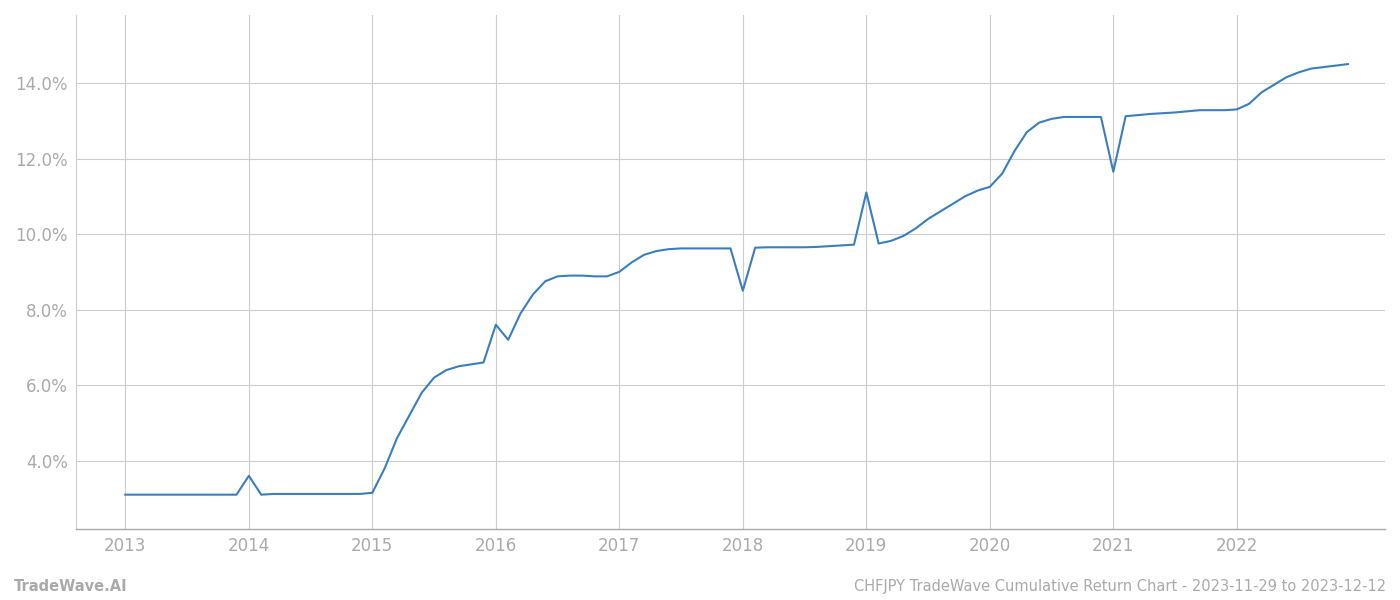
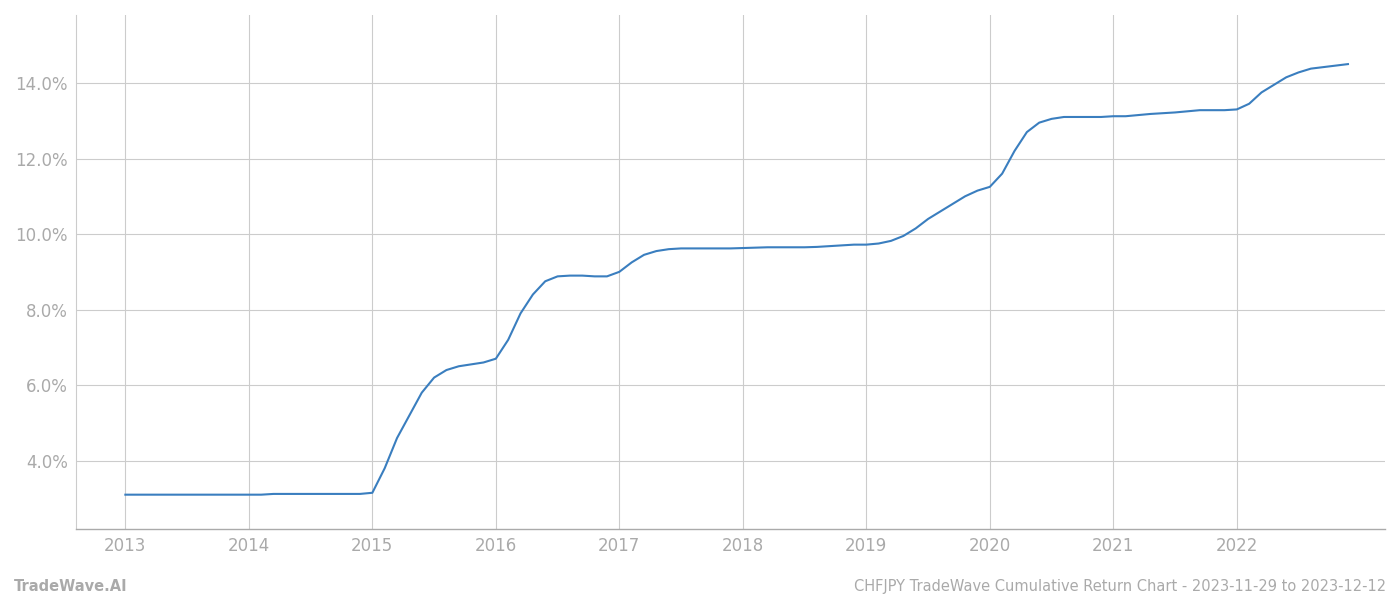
2014: 3.60% -> 3.10%
2016: 7.60% -> 6.70%
2018: 8.50% -> 9.63%
2019: 11.10% -> 9.72%
2021: 11.65% -> 13.12%
